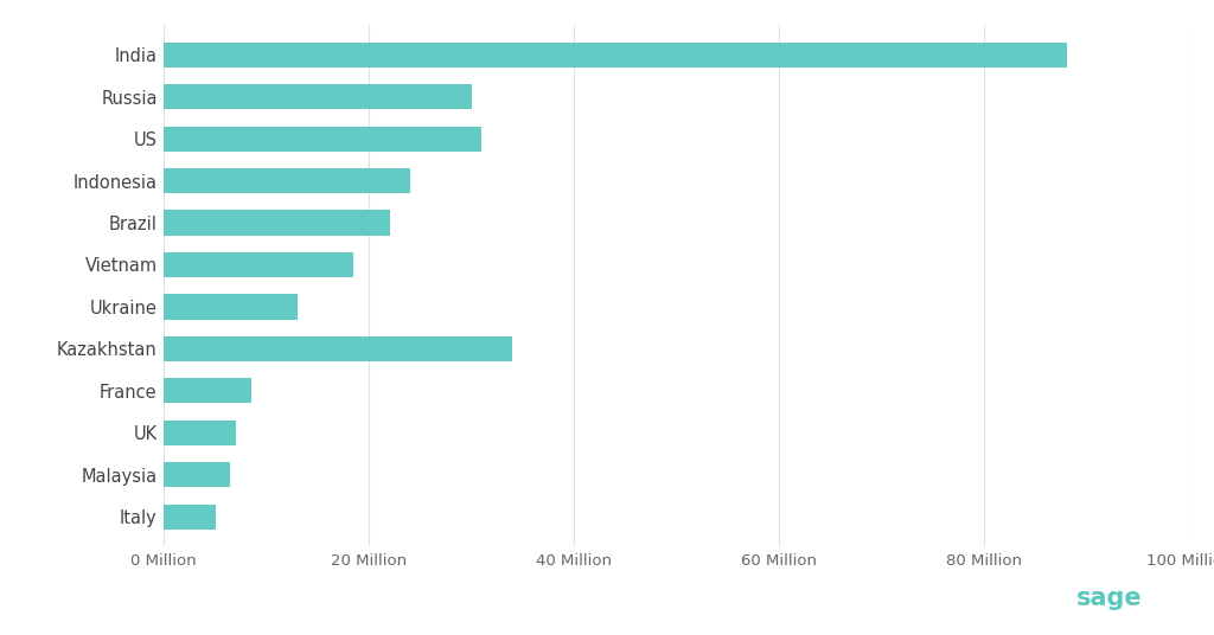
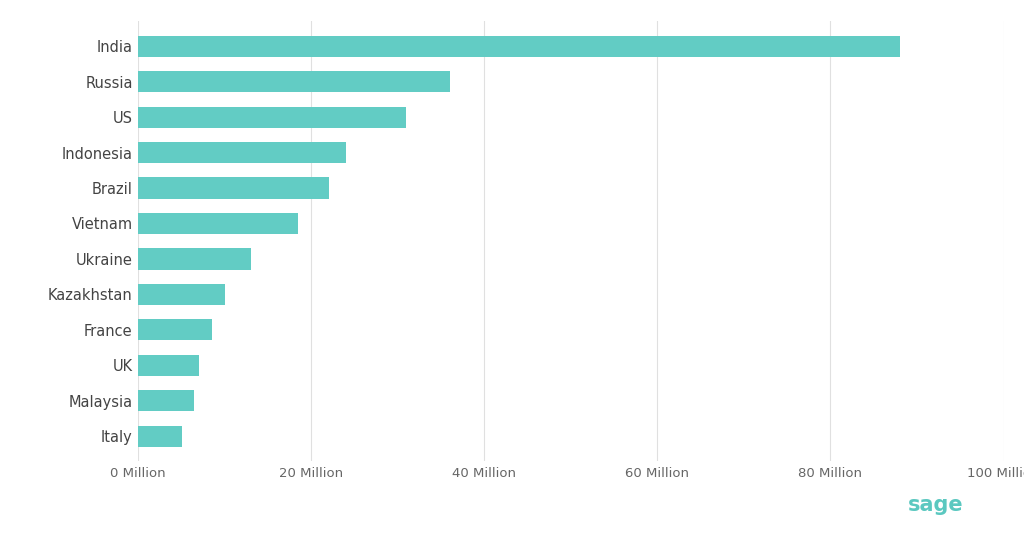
Russia: 30.0 Million -> 36.0 Million
Kazakhstan: 34.0 Million -> 10.0 Million
